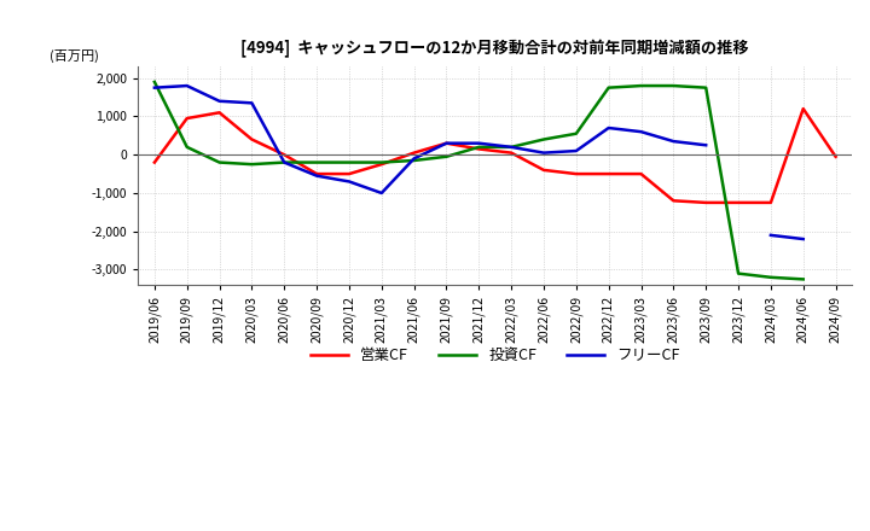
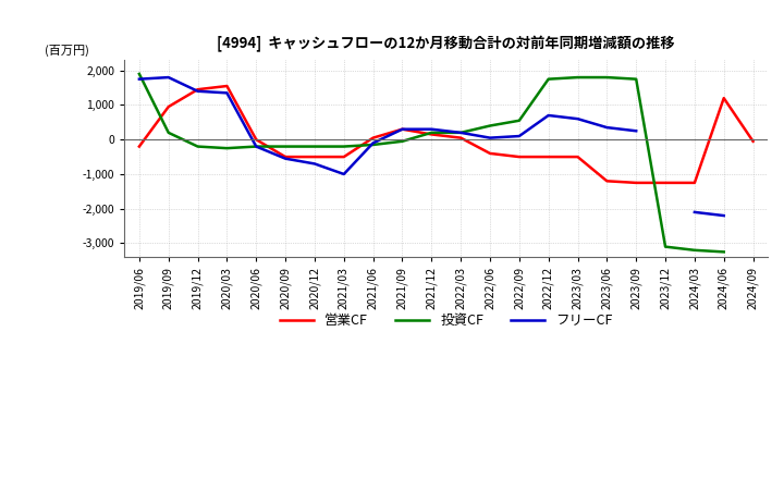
営業CF/2019/12: 1,100 -> 1,450
営業CF/2020/03: 400 -> 1,550
営業CF/2021/03: -250 -> -500
